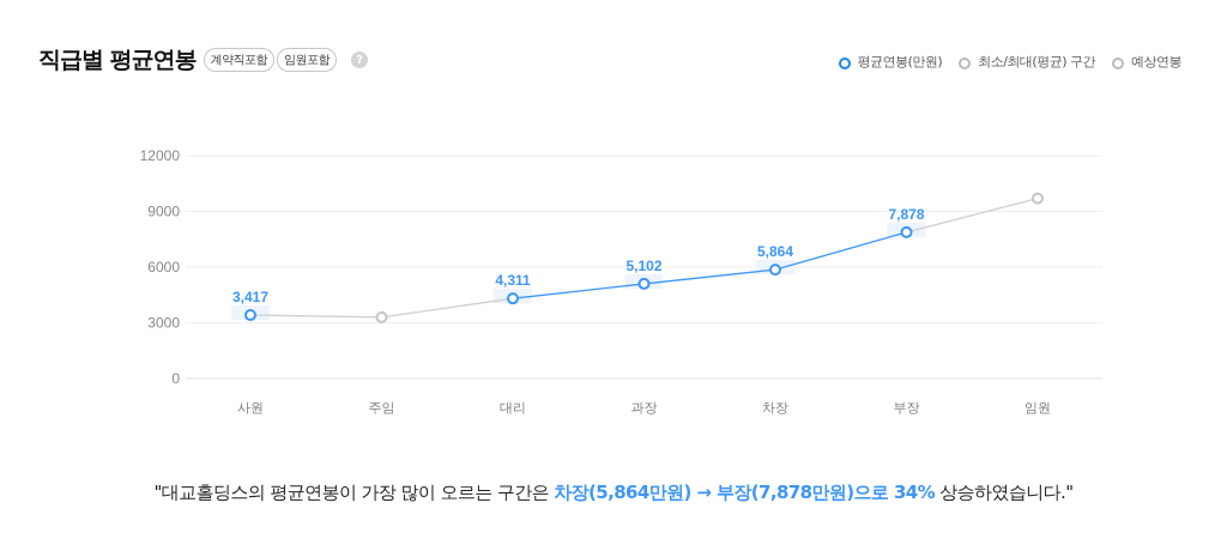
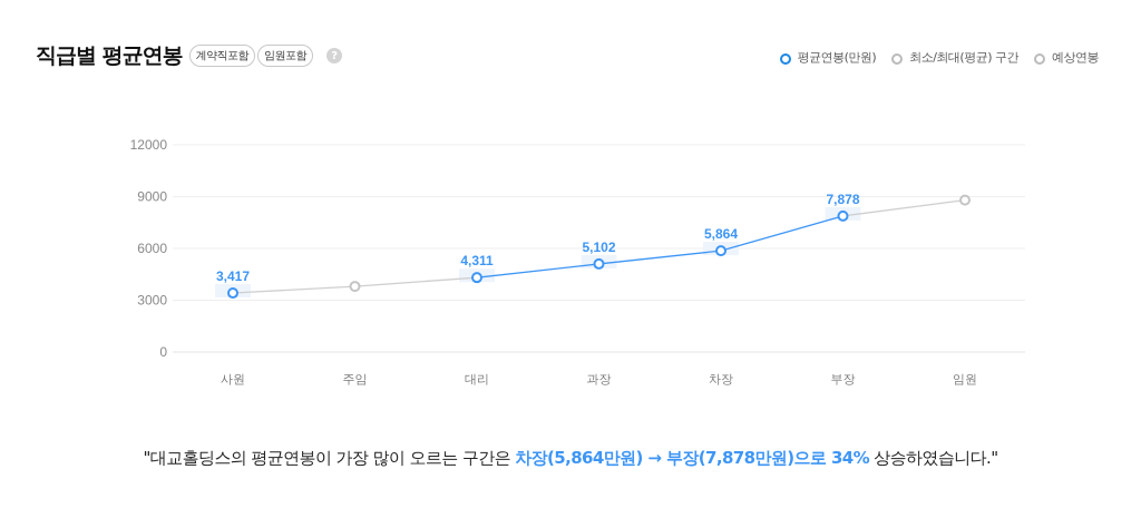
예상연봉/주임: 3300 -> 3800
예상연봉/임원: 9700 -> 8800
